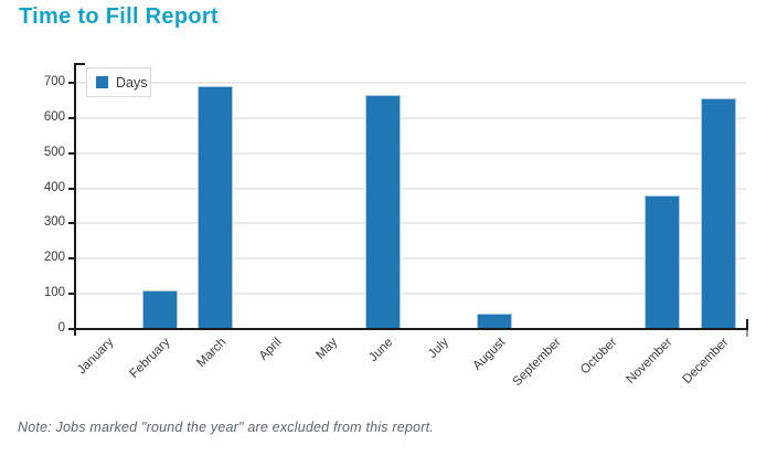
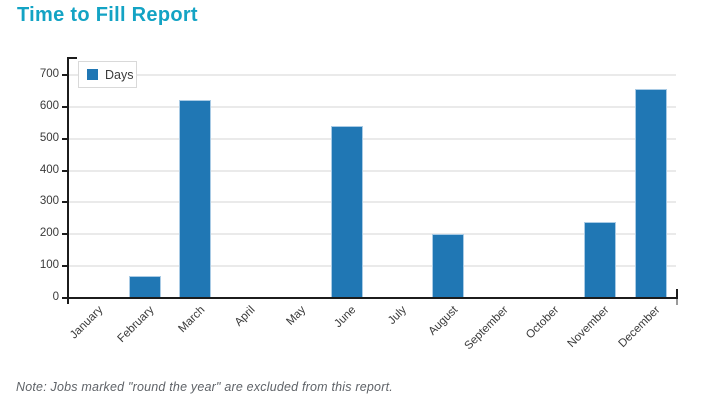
February: 110 -> 70
March: 690 -> 620
June: 660 -> 540
August: 40 -> 200
November: 380 -> 240
